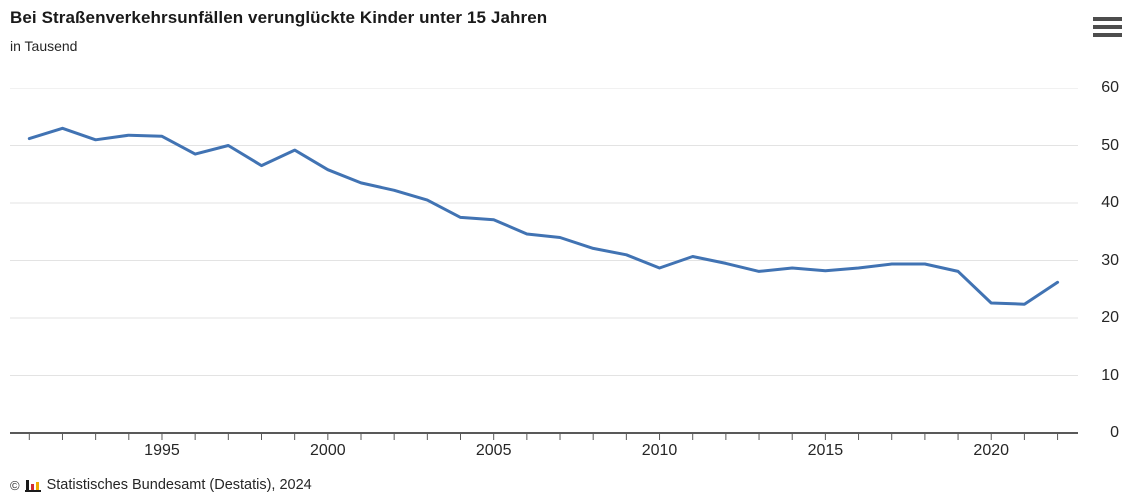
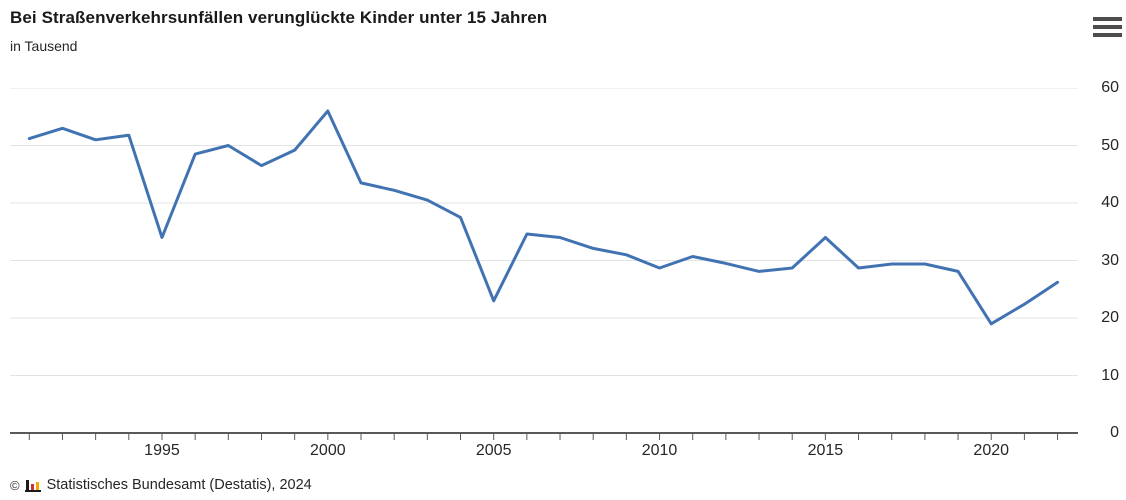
1995: 52 -> 34
2000: 46 -> 56
2005: 37 -> 23
2015: 28 -> 34
2020: 23 -> 19
